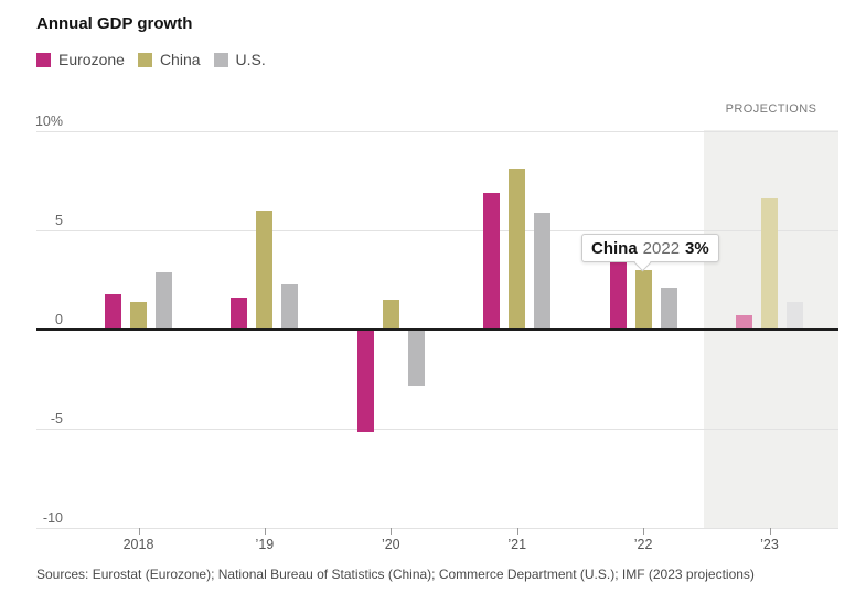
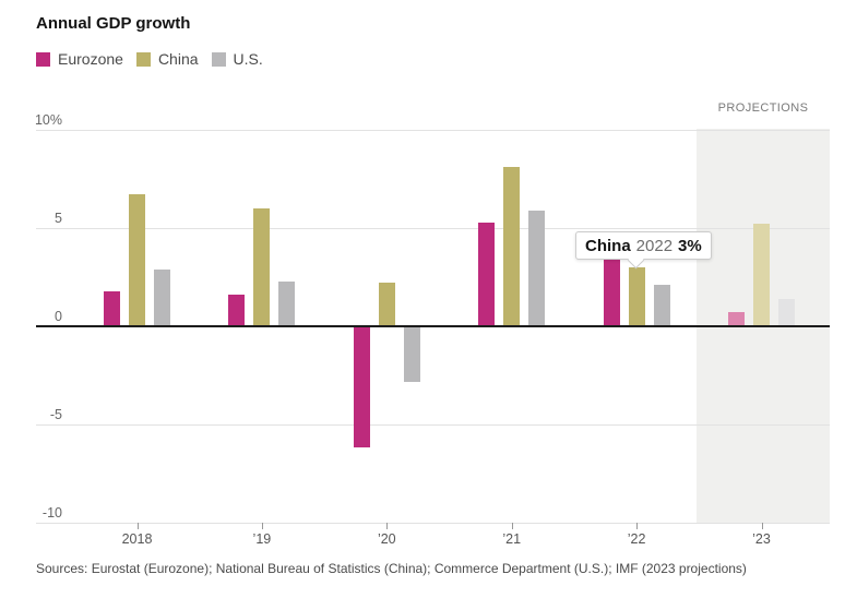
China/2018: 1.4% -> 6.7%
Eurozone/’20: -5.1% -> -6.1%
China/’20: 1.5% -> 2.2%
Eurozone/’21: 6.9% -> 5.3%
China/’23: 6.6% -> 5.2%
